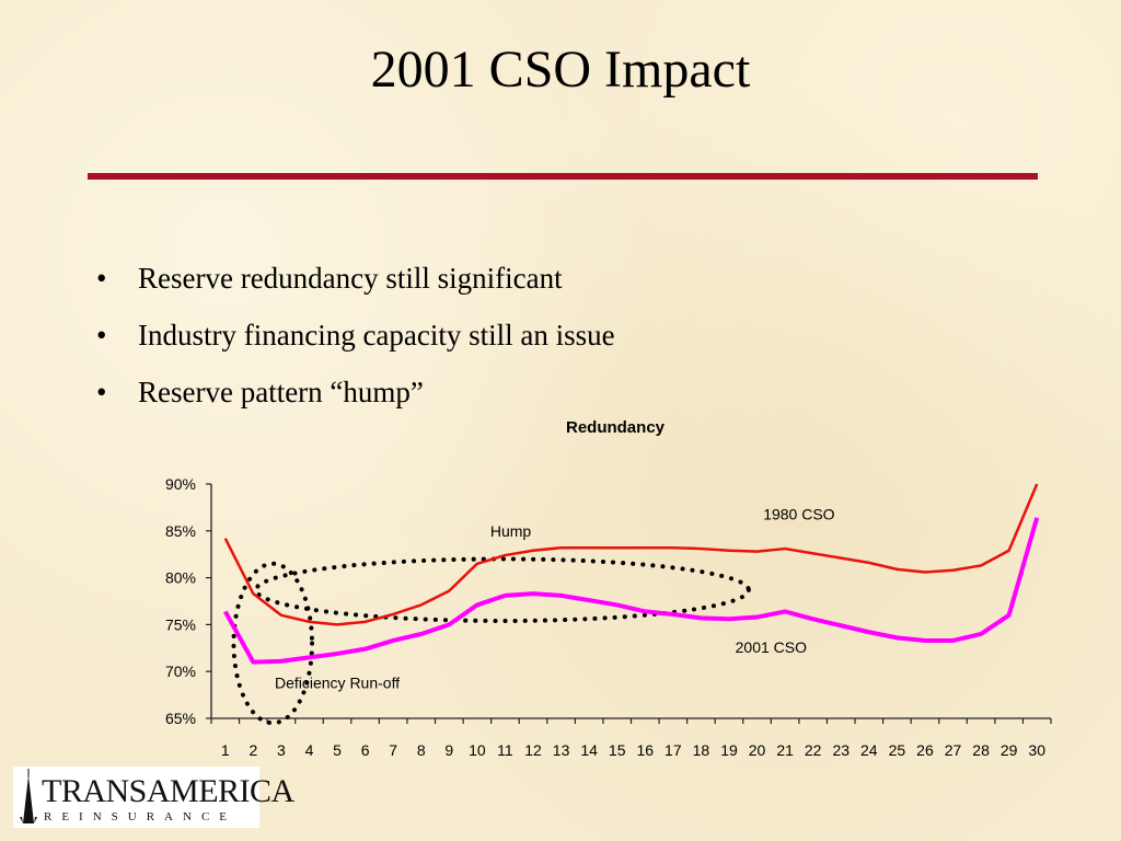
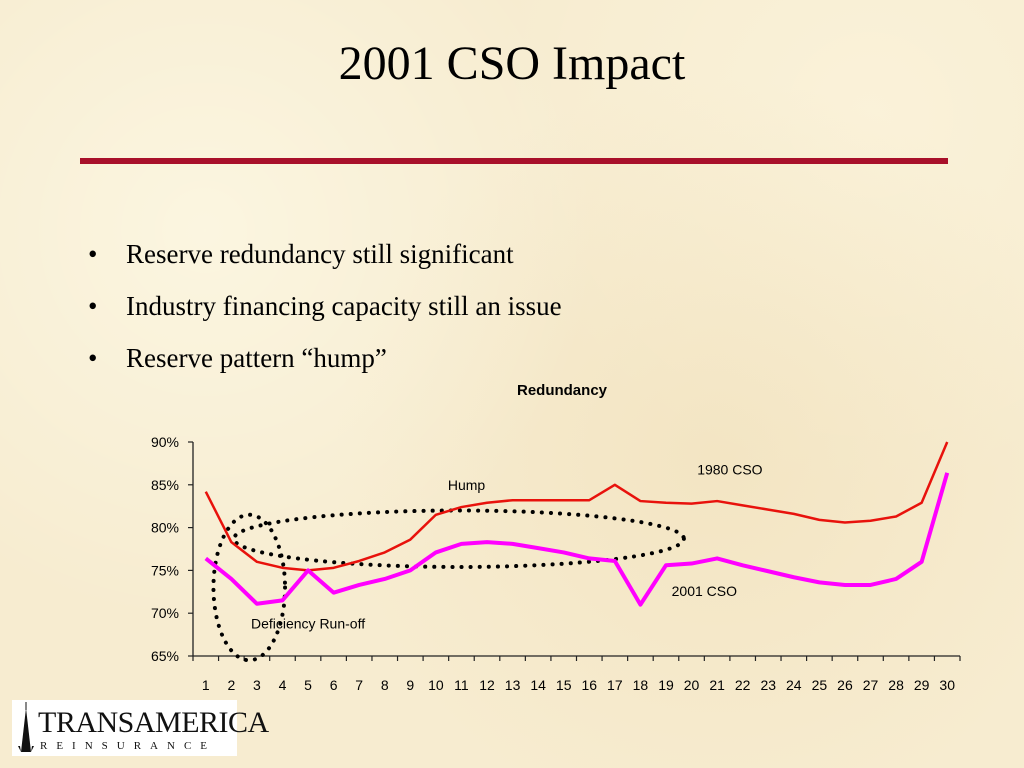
2001 CSO/2: 71% -> 74%
2001 CSO/5: 72% -> 75%
1980 CSO/17: 83% -> 85%
2001 CSO/18: 76% -> 71%
